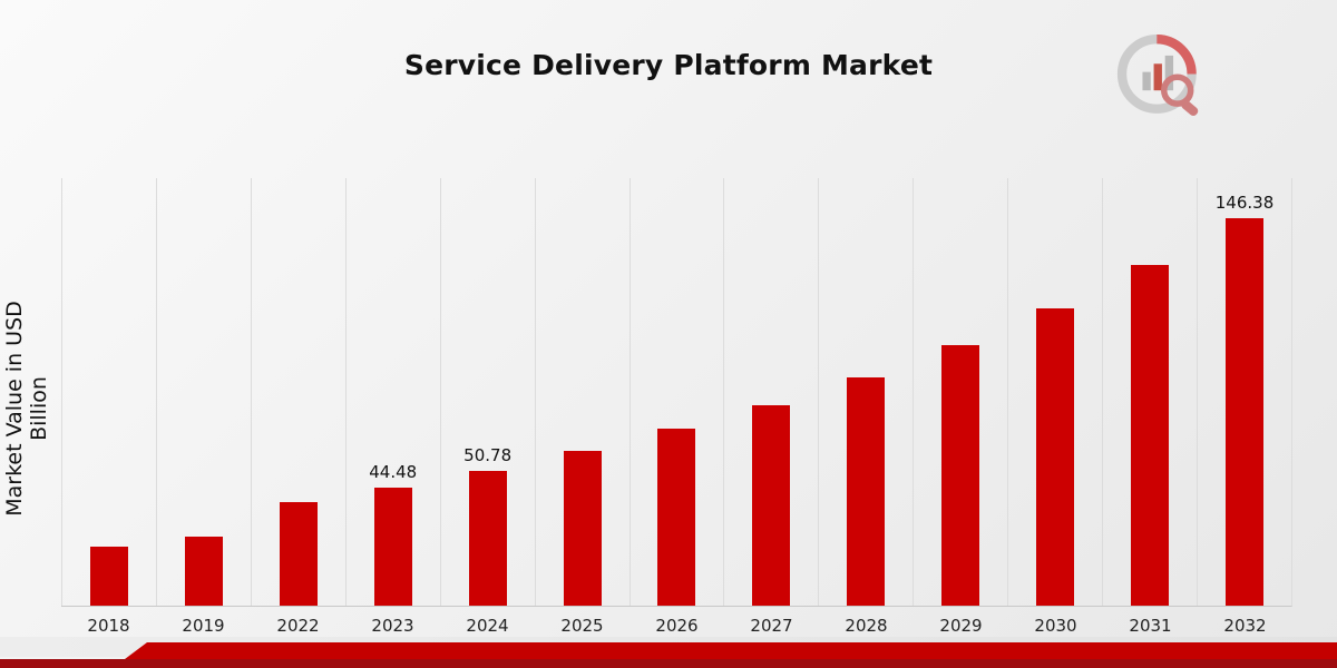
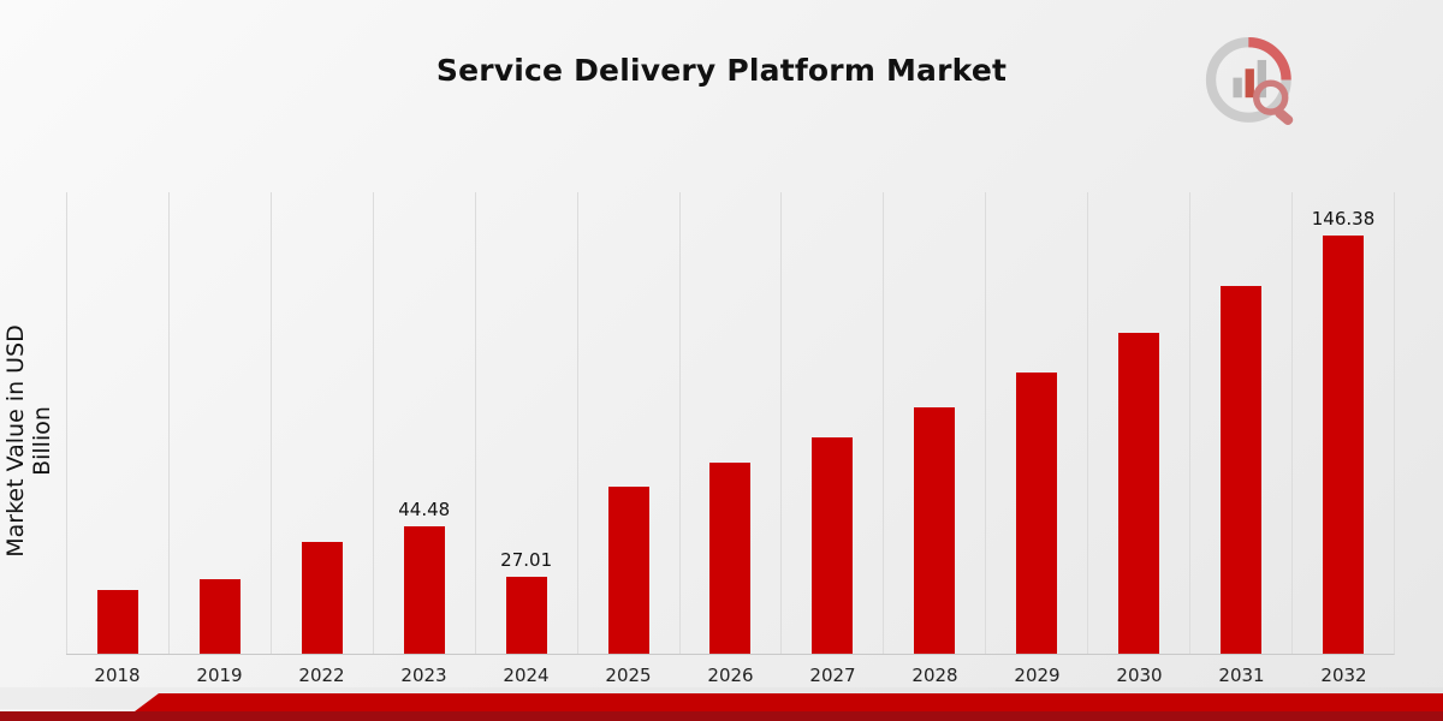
2024: 50.78 -> 27.01
